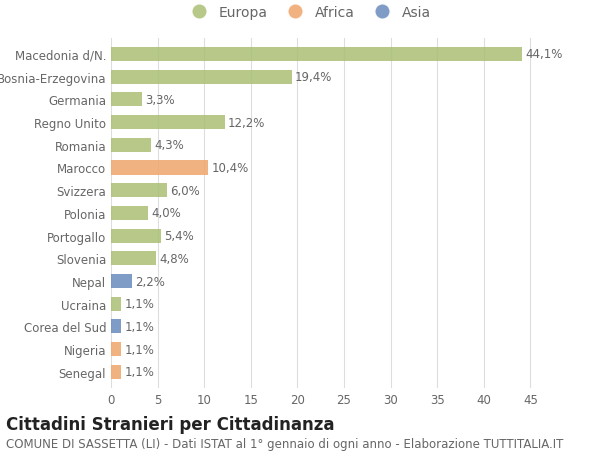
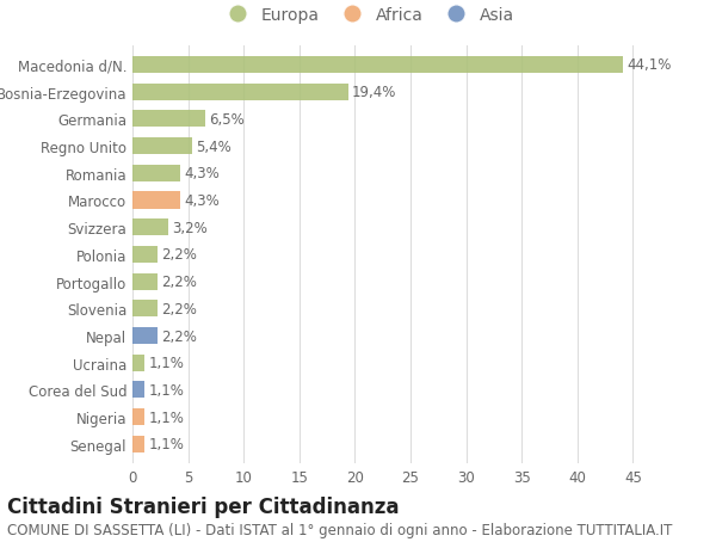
Germania: 3,3% -> 6,5%
Regno Unito: 12,2% -> 5,4%
Marocco: 10,4% -> 4,3%
Svizzera: 6,0% -> 3,2%
Polonia: 4,0% -> 2,2%
Portogallo: 5,4% -> 2,2%
Slovenia: 4,8% -> 2,2%
